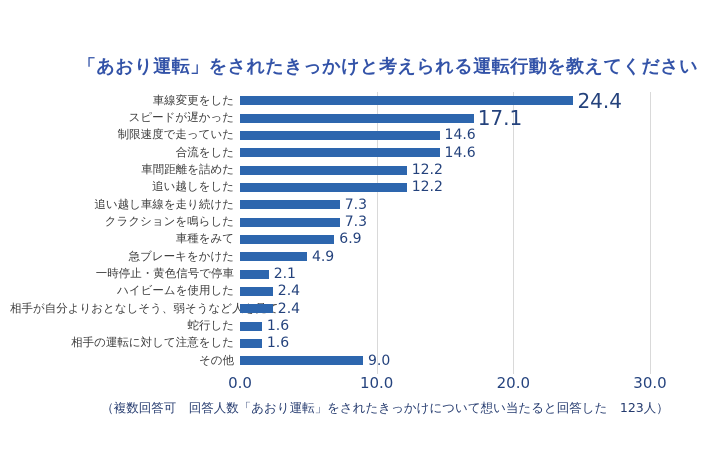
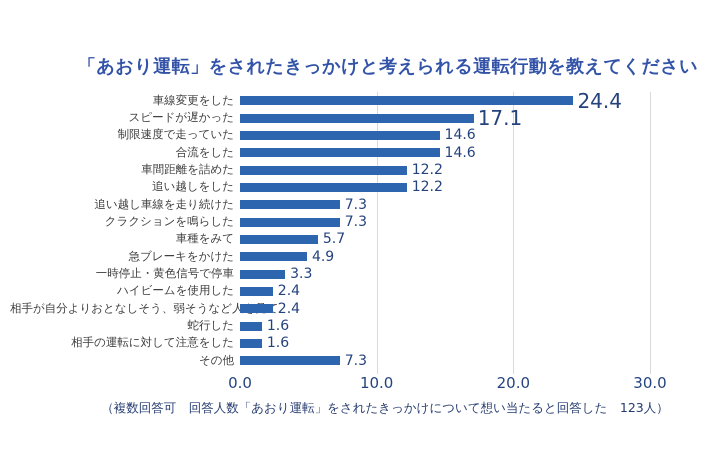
車種をみて: 6.9 -> 5.7
一時停止・黄色信号で停車: 2.1 -> 3.3
その他: 9.0 -> 7.3
